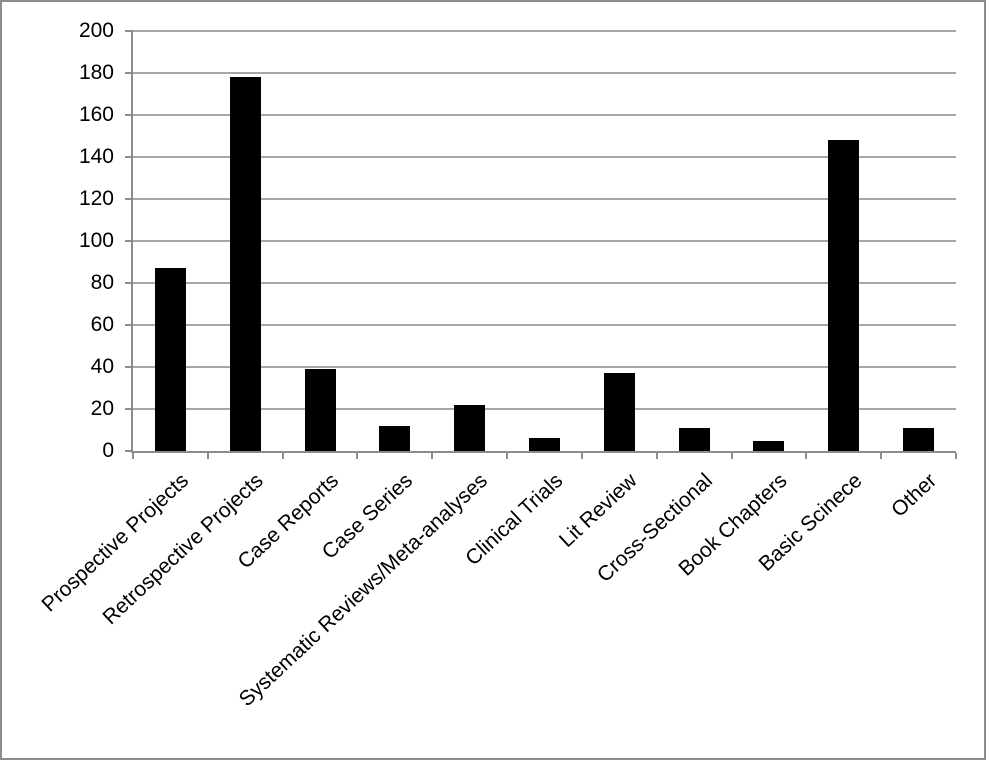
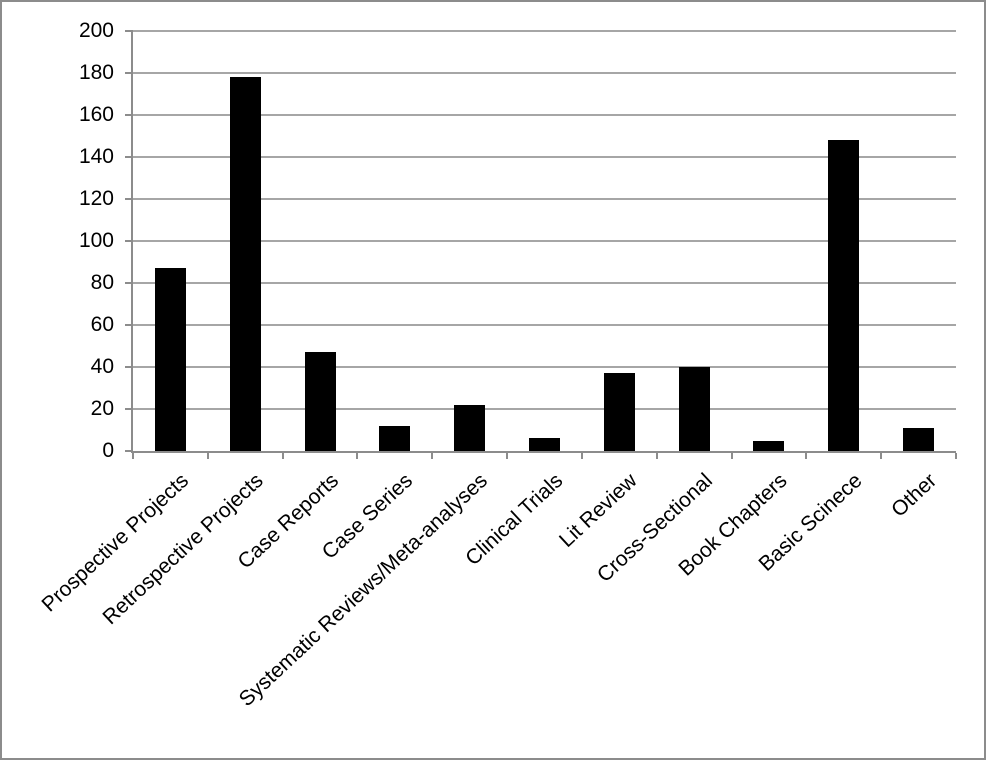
Case Reports: 39 -> 47
Cross-Sectional: 11 -> 40
